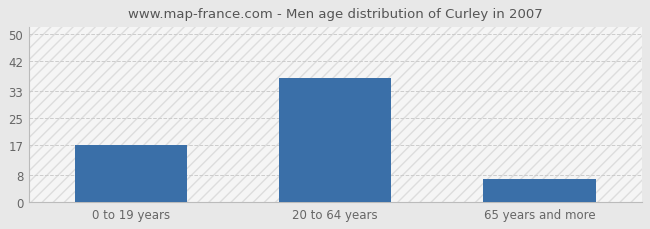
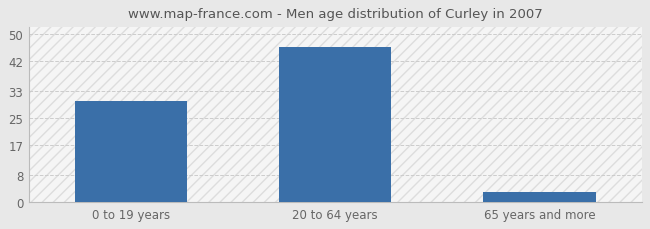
0 to 19 years: 17 -> 30
20 to 64 years: 37 -> 46
65 years and more: 7 -> 3
